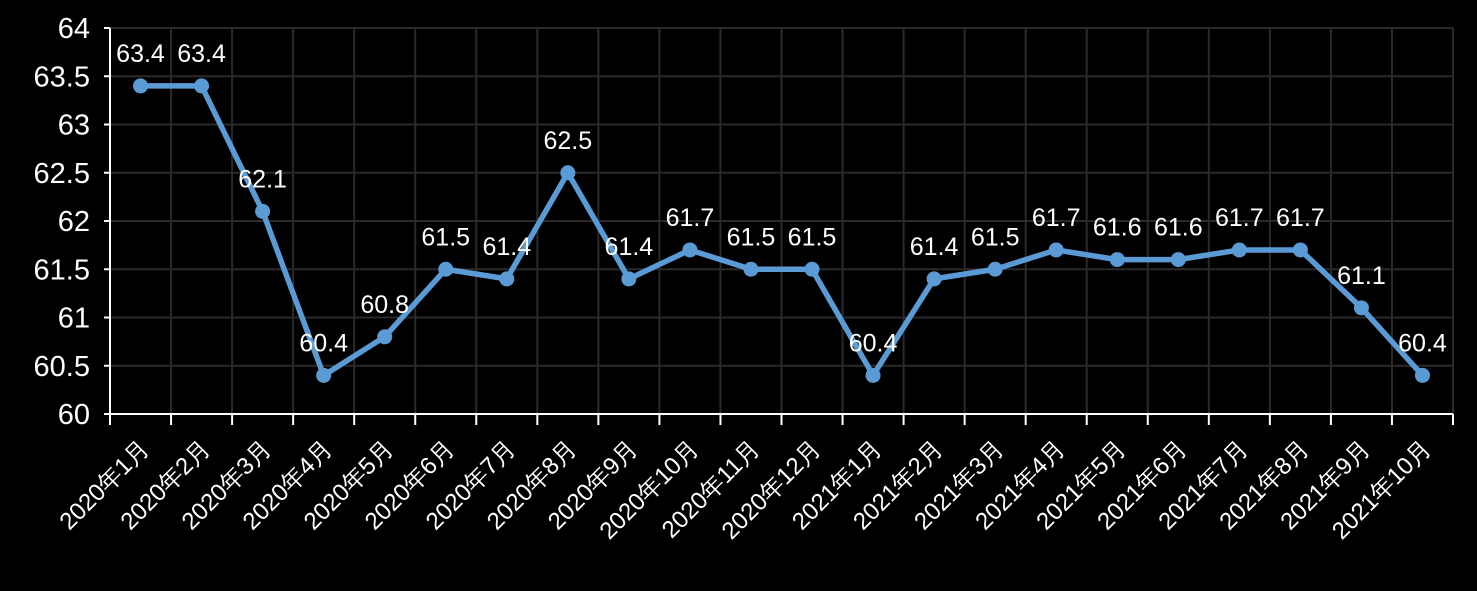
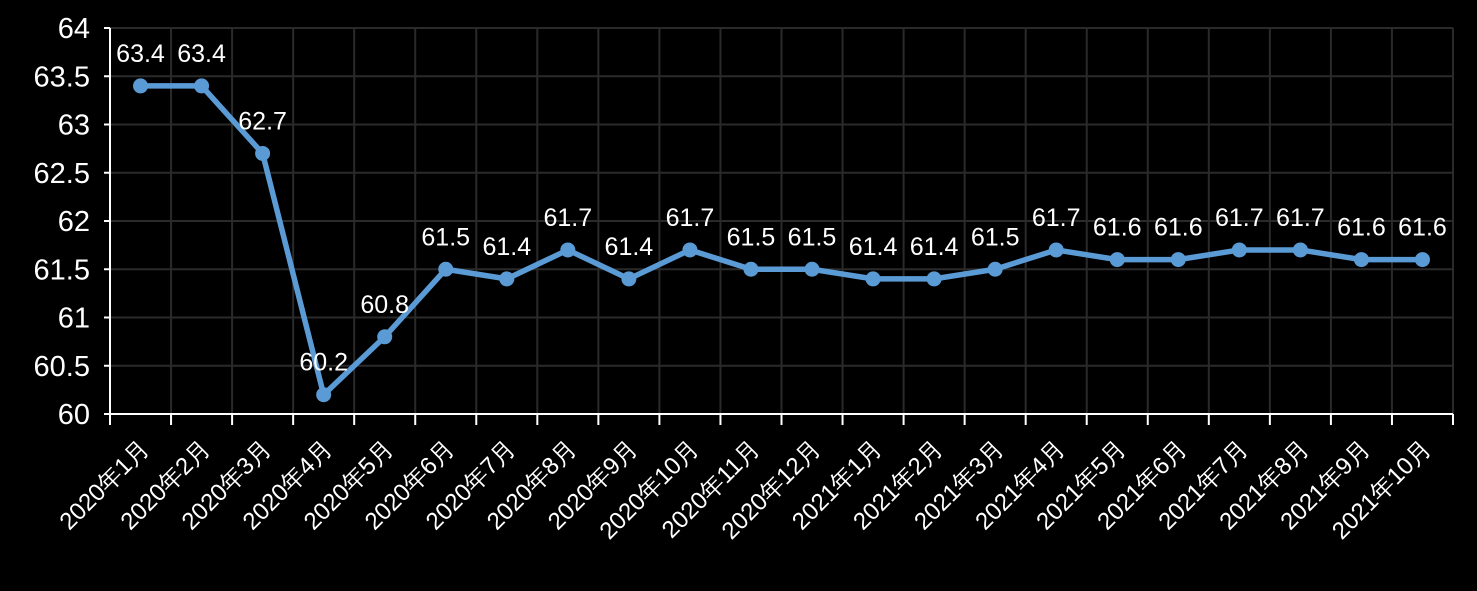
2020年3月: 62.1 -> 62.7
2020年4月: 60.4 -> 60.2
2020年8月: 62.5 -> 61.7
2021年1月: 60.4 -> 61.4
2021年9月: 61.1 -> 61.6
2021年10月: 60.4 -> 61.6
